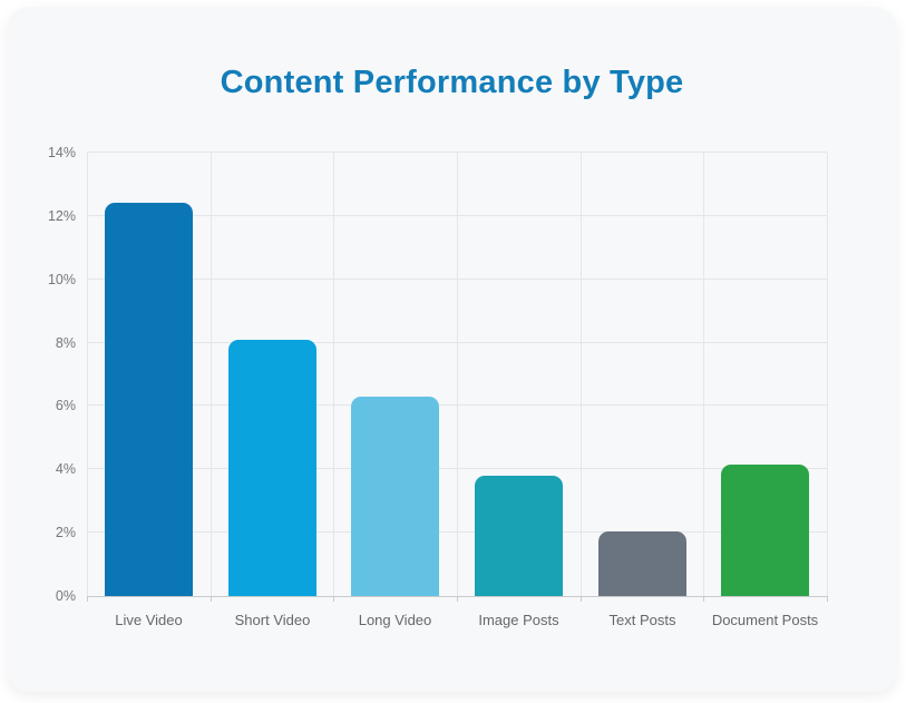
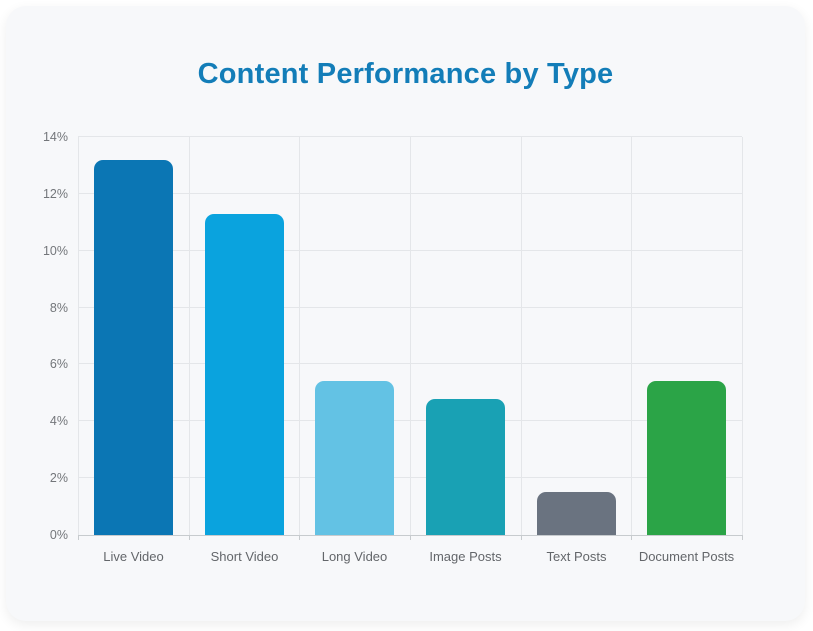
Live Video: 12.4% -> 13.2%
Short Video: 8.1% -> 11.3%
Long Video: 6.3% -> 5.4%
Image Posts: 3.8% -> 4.8%
Text Posts: 2.0% -> 1.5%
Document Posts: 4.2% -> 5.4%
